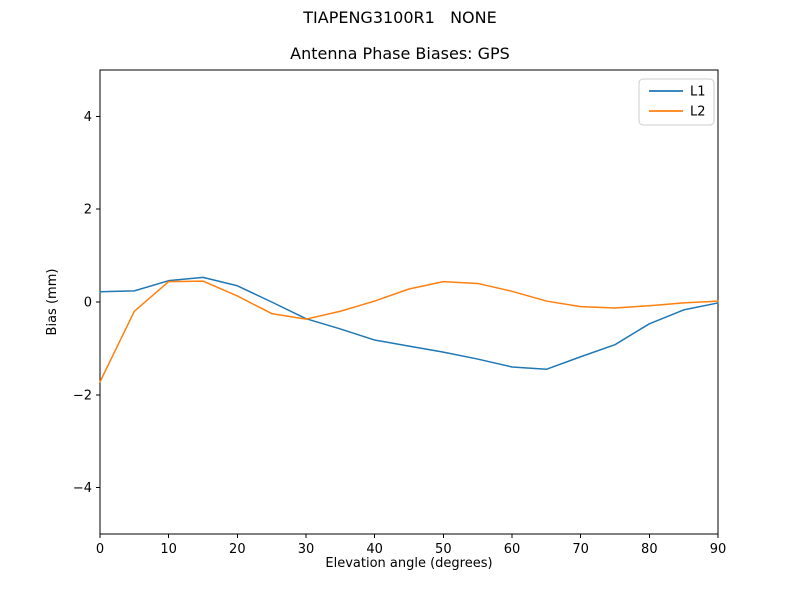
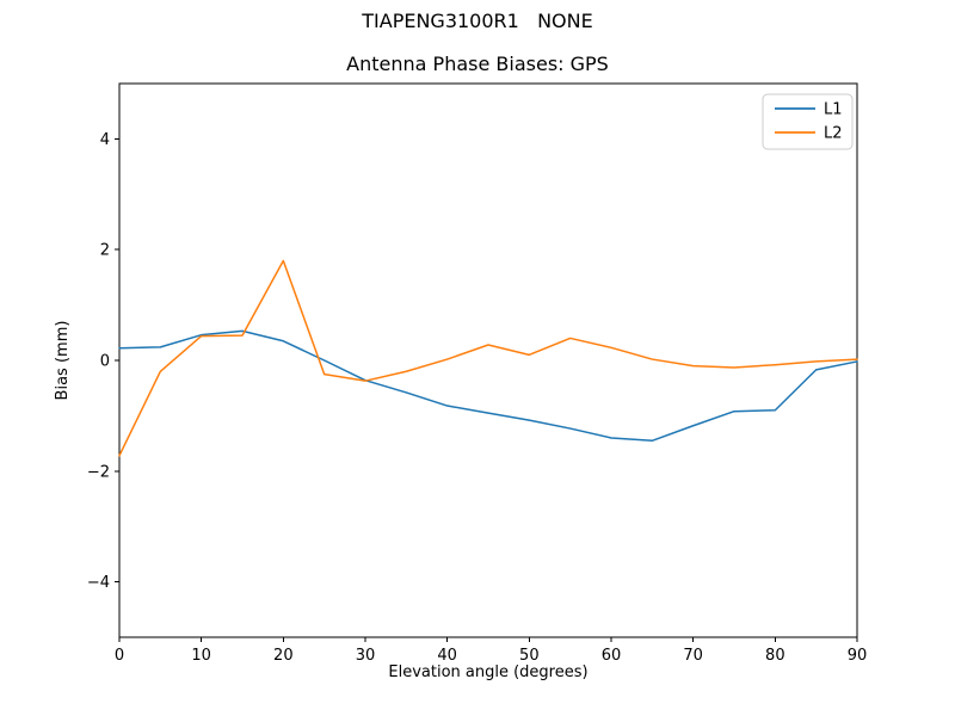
L2/20: 0.1 -> 1.8
L2/50: 0.4 -> 0.1
L1/80: -0.5 -> -0.9
